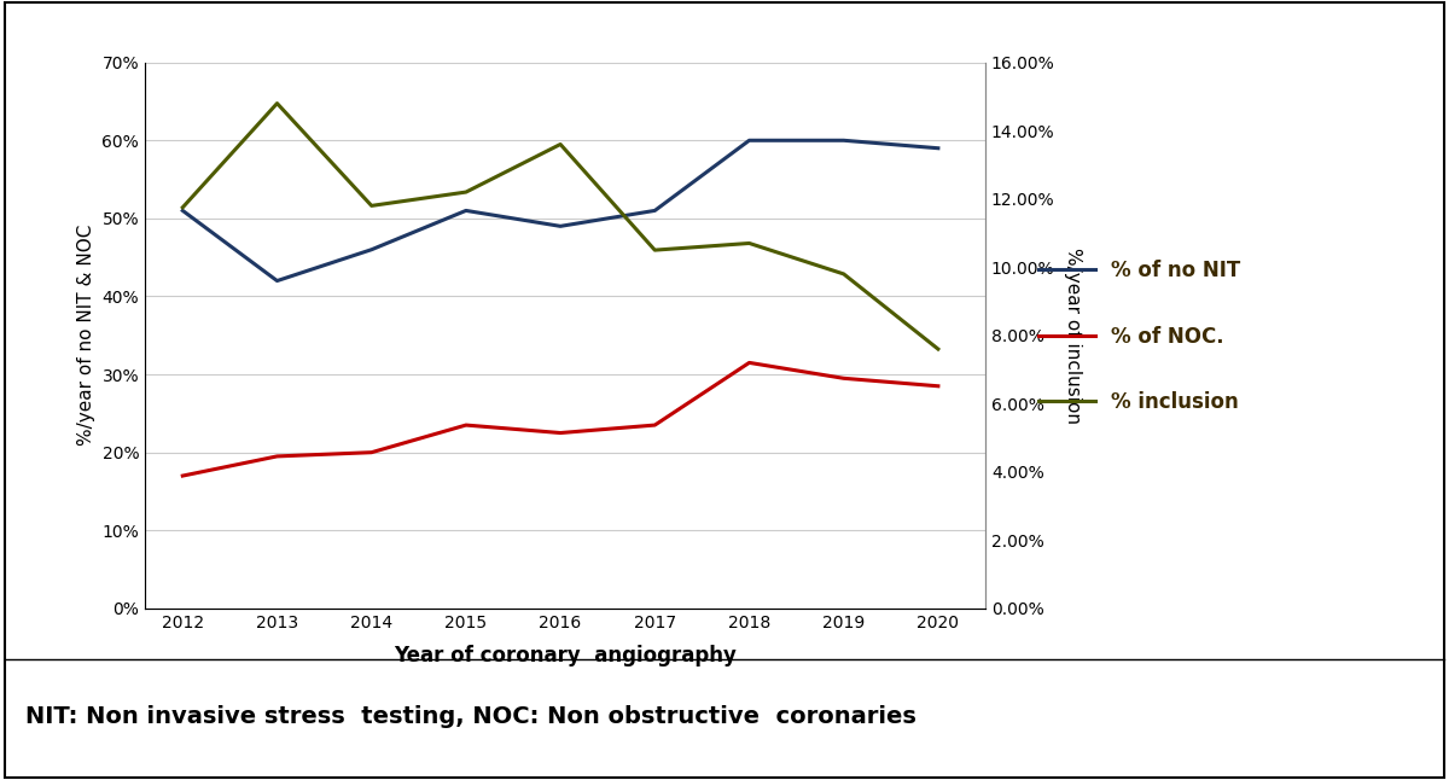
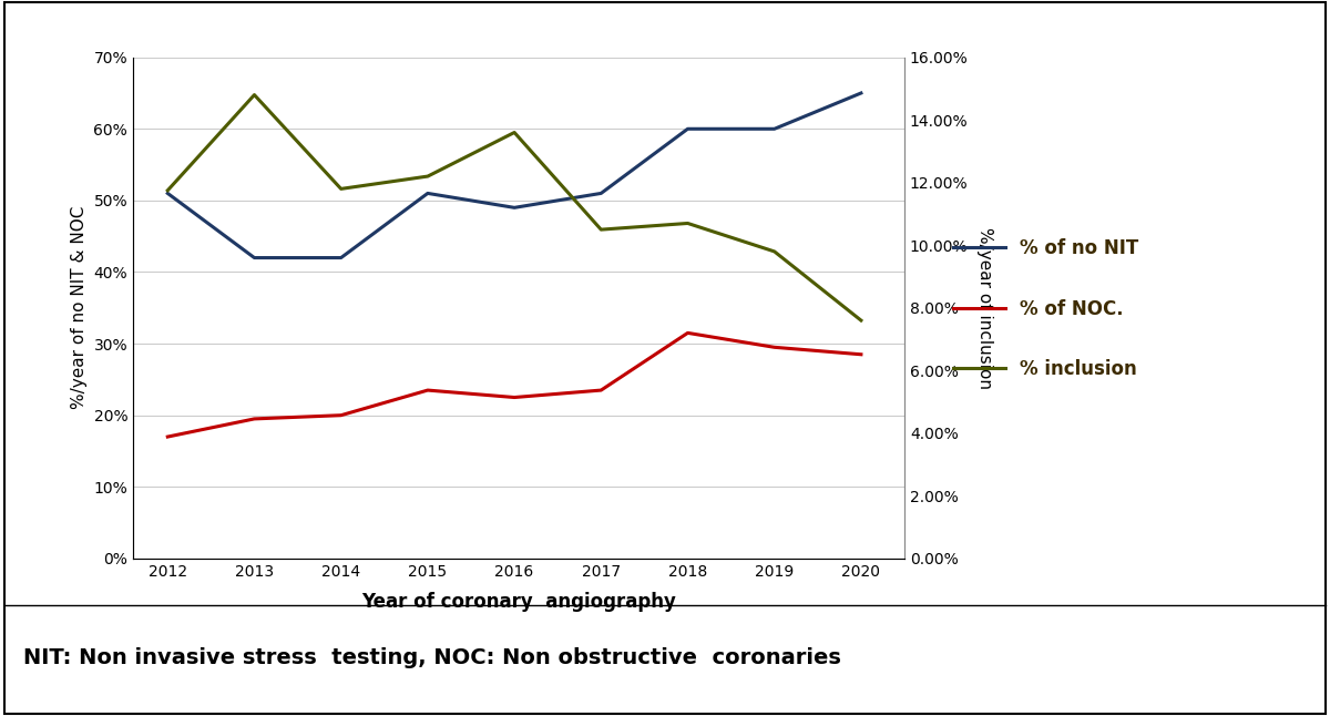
% of no NIT/2014: 46% -> 42%
% of no NIT/2020: 59% -> 65%
